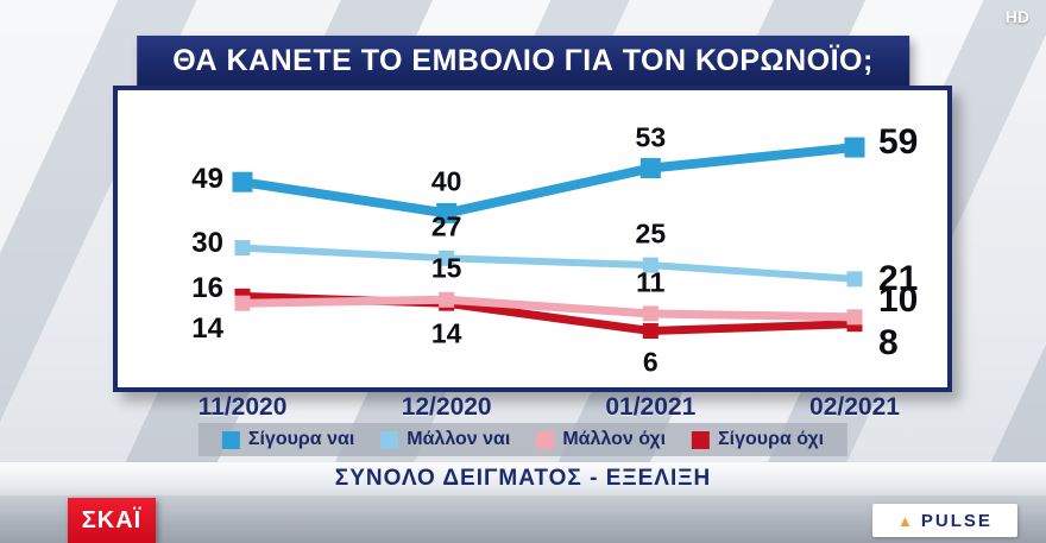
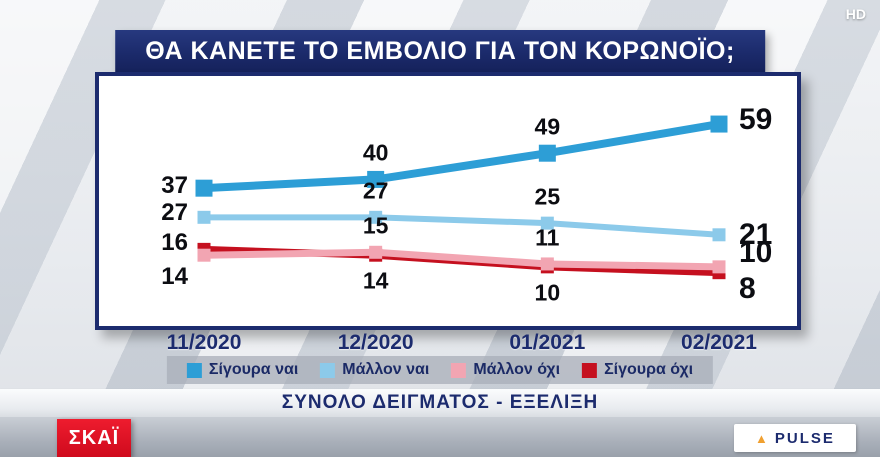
Σίγουρα ναι/11/2020: 49 -> 37
Μάλλον ναι/11/2020: 30 -> 27
Σίγουρα ναι/01/2021: 53 -> 49
Σίγουρα όχι/01/2021: 6 -> 10
